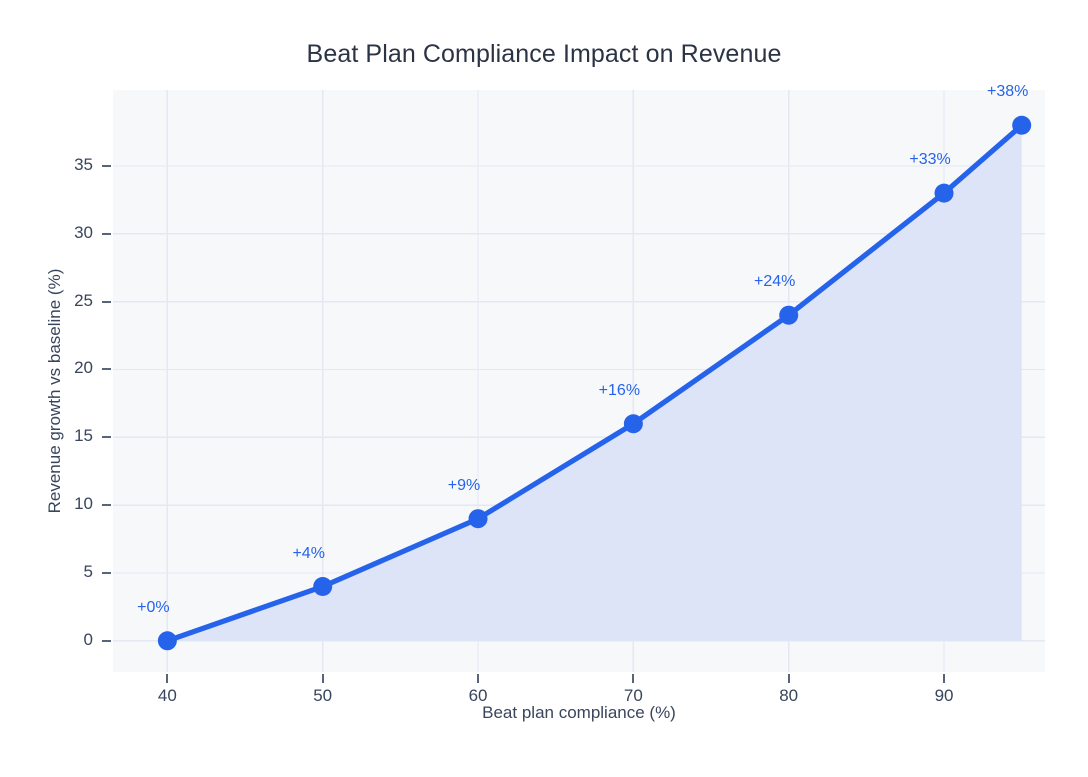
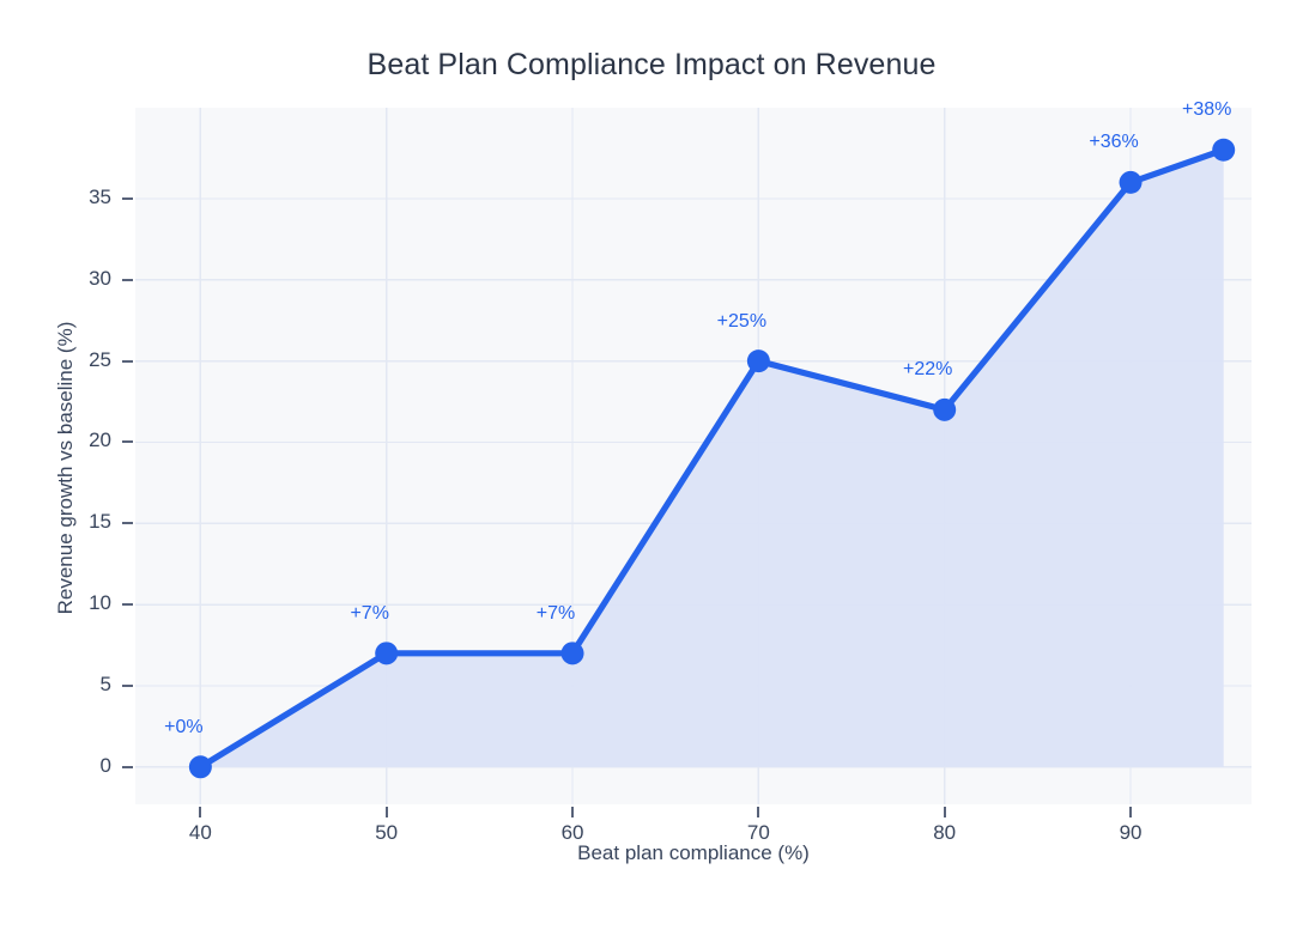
50: +4% -> +7%
60: +9% -> +7%
70: +16% -> +25%
80: +24% -> +22%
90: +33% -> +36%
